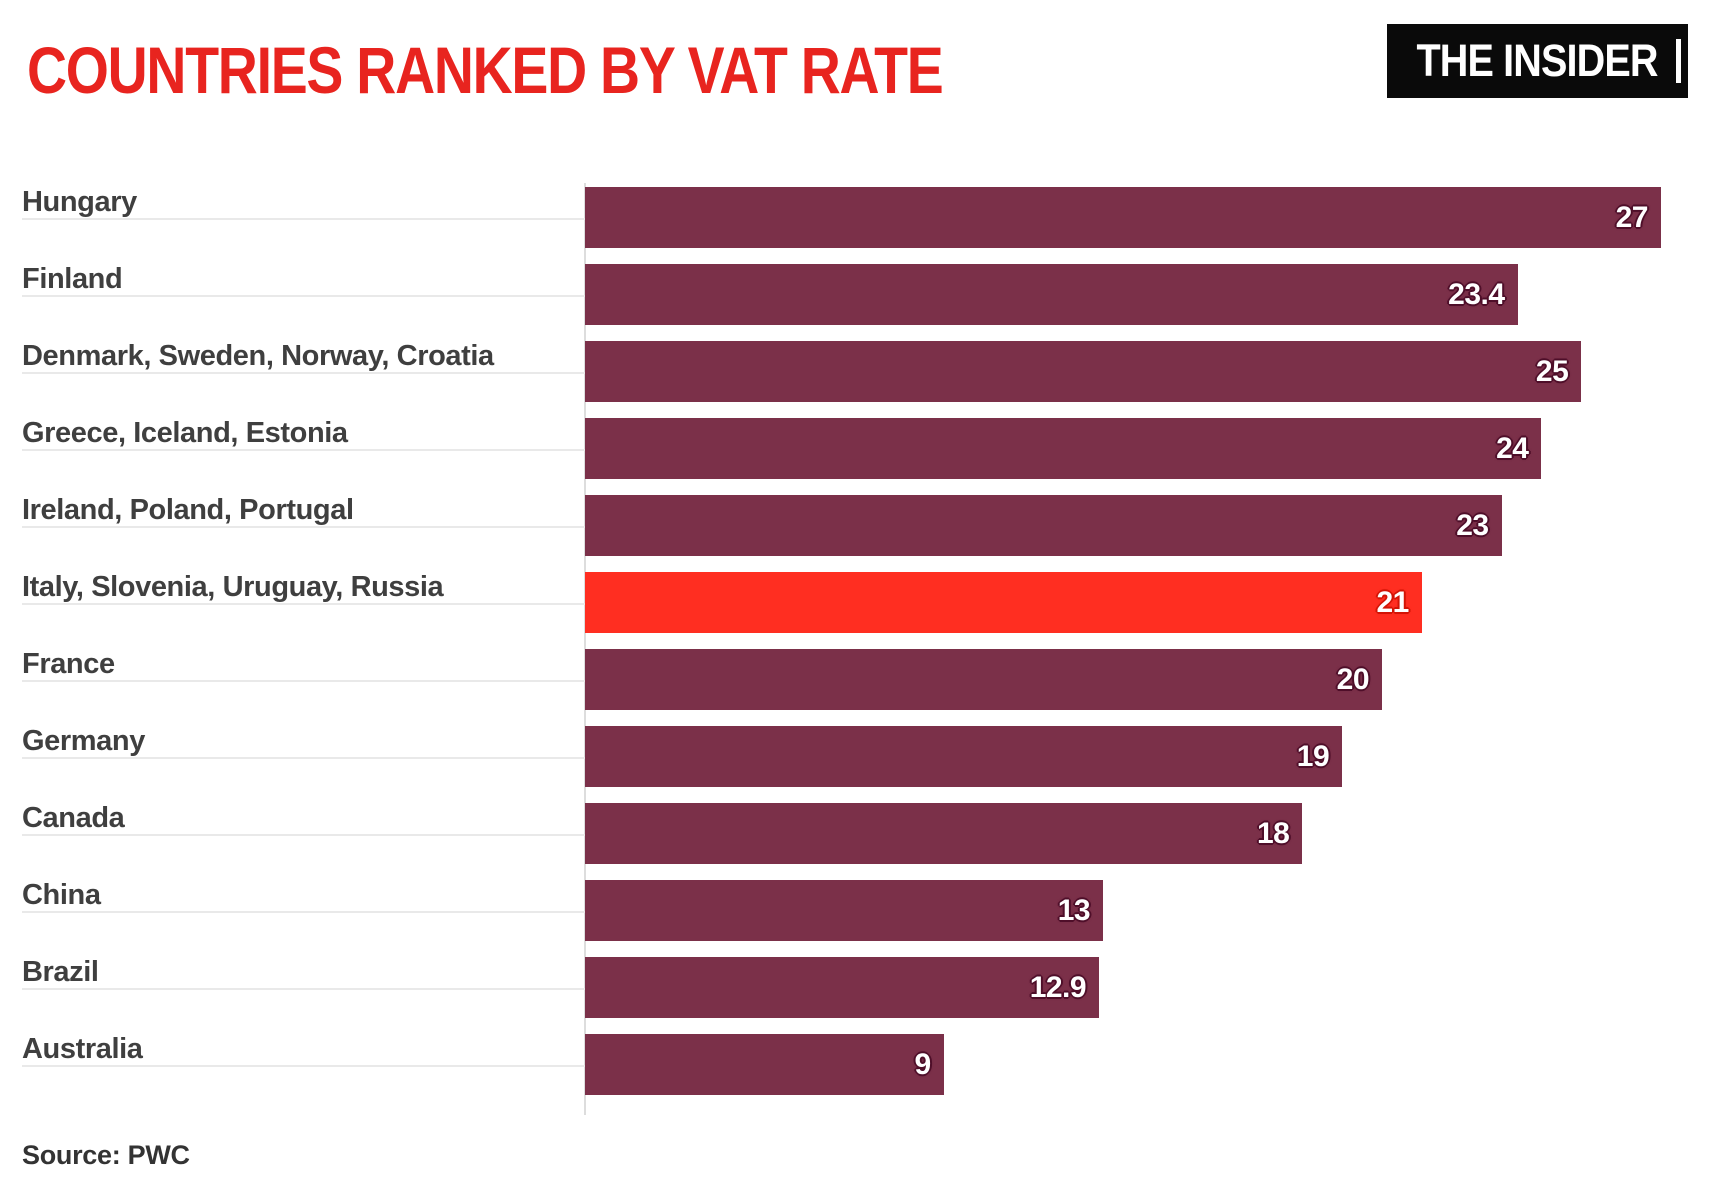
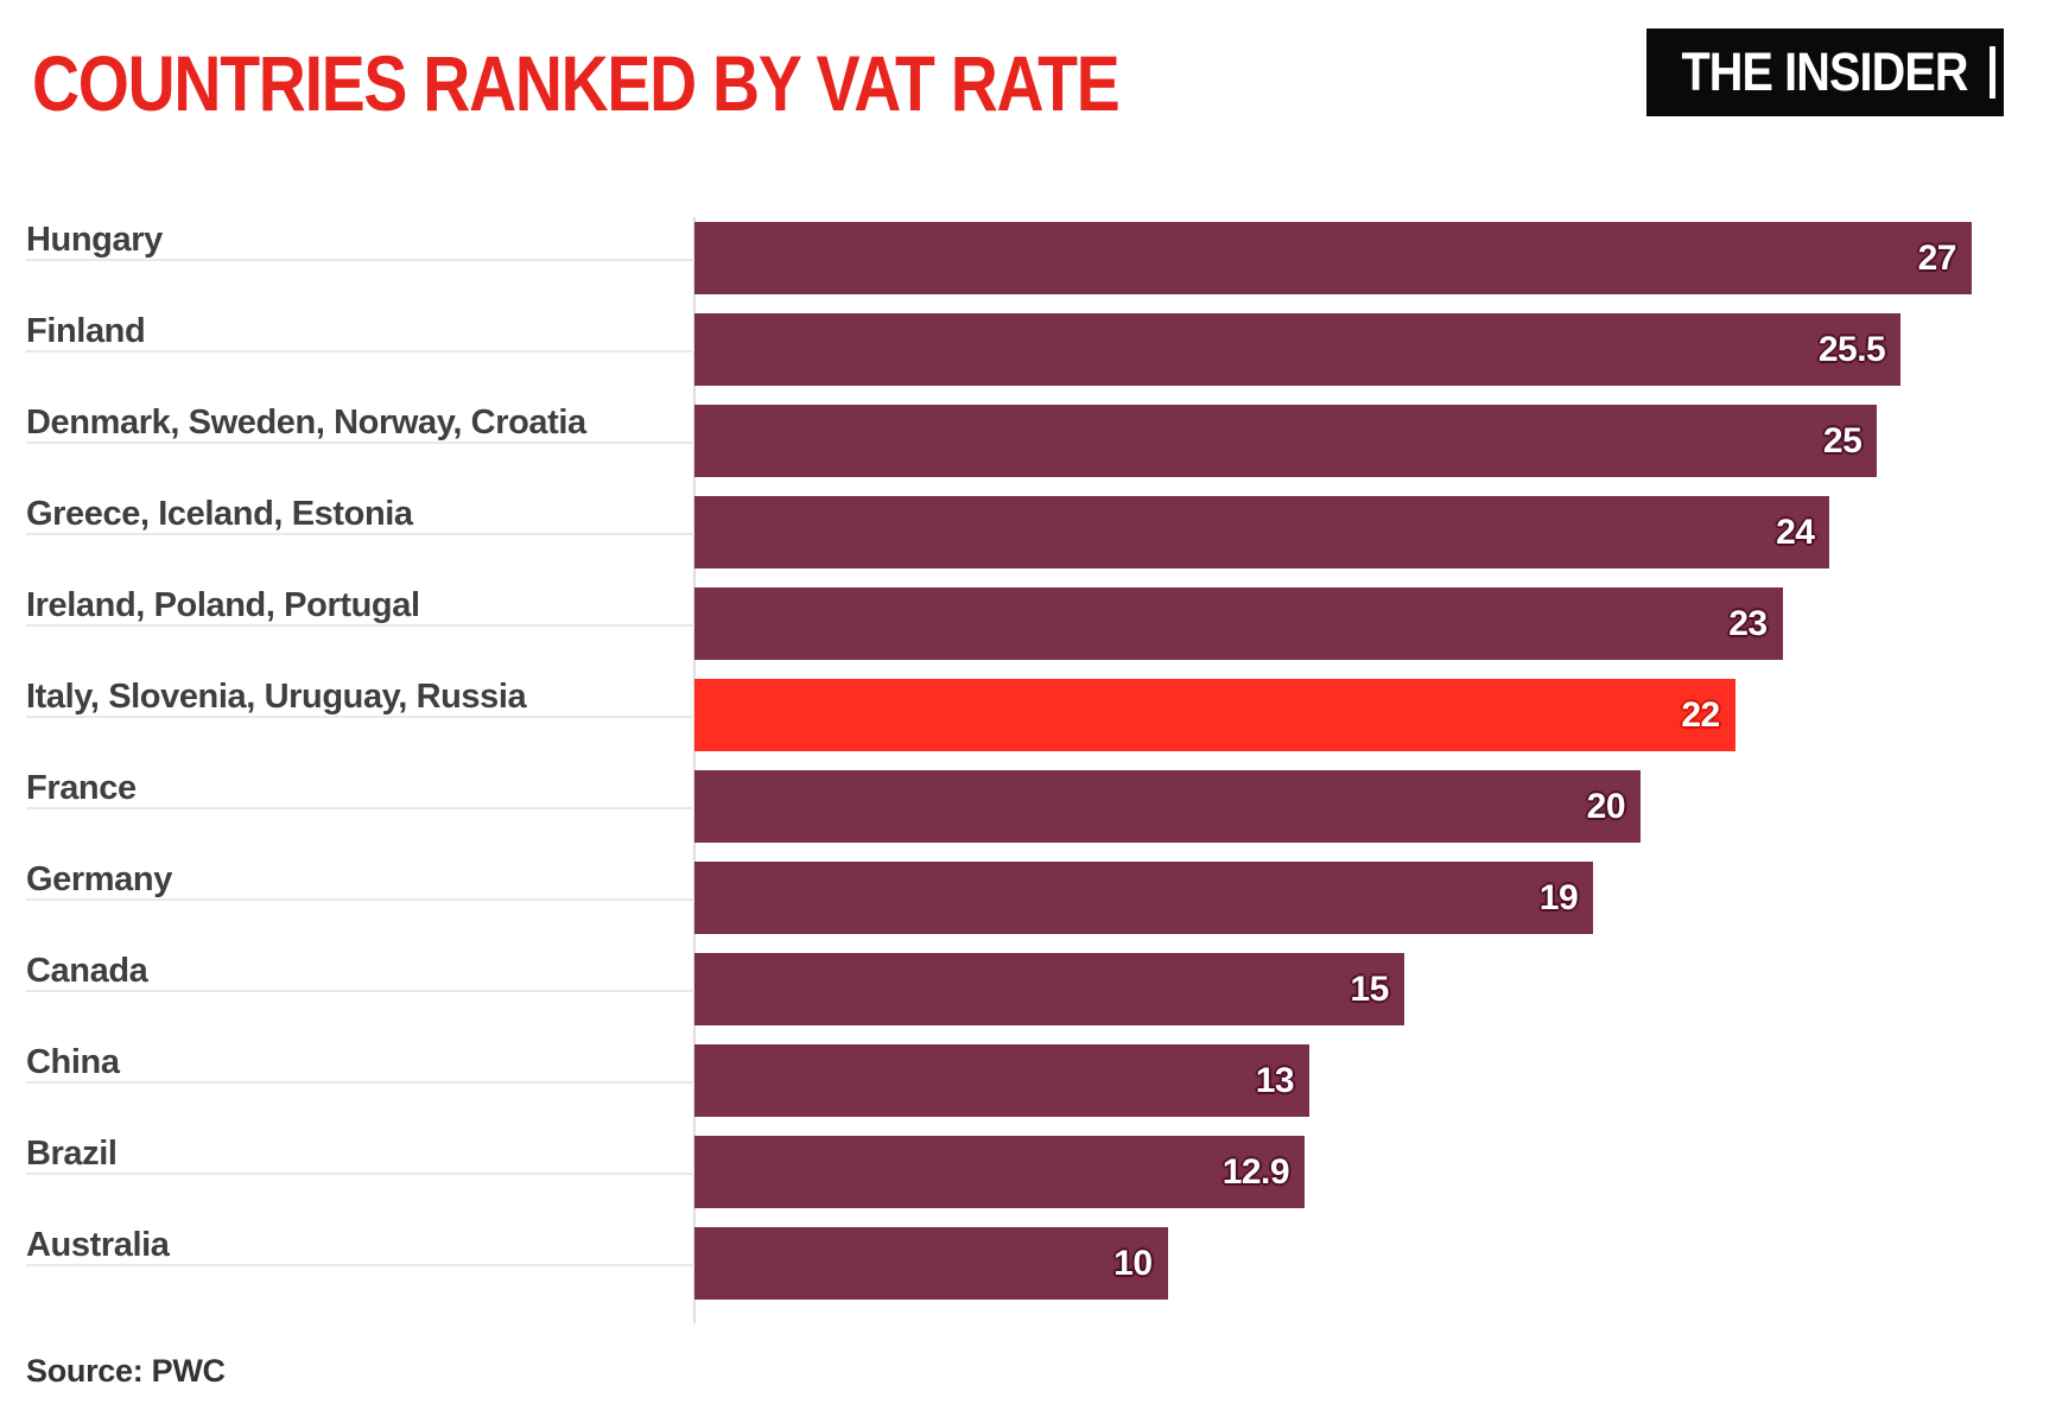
Finland: 23.4 -> 25.5
Italy, Slovenia, Uruguay, Russia: 21 -> 22
Canada: 18 -> 15
Australia: 9 -> 10
